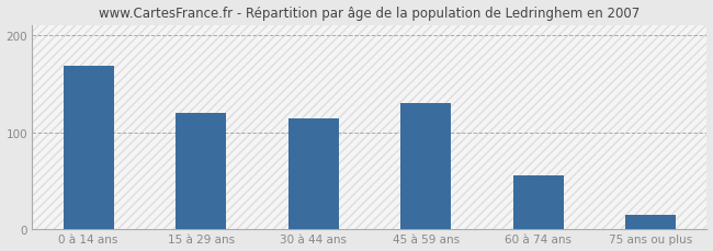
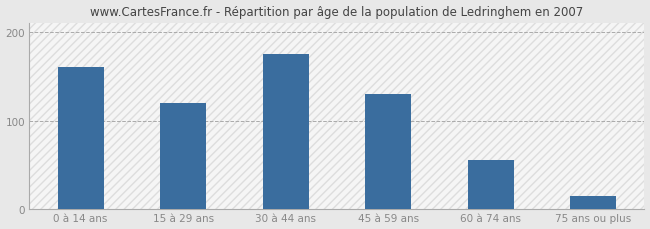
0 à 14 ans: 168 -> 160
30 à 44 ans: 114 -> 175
